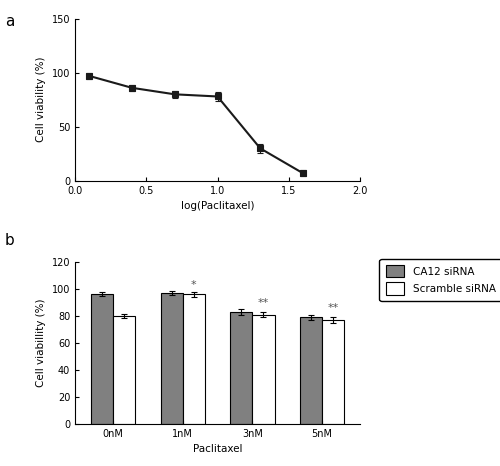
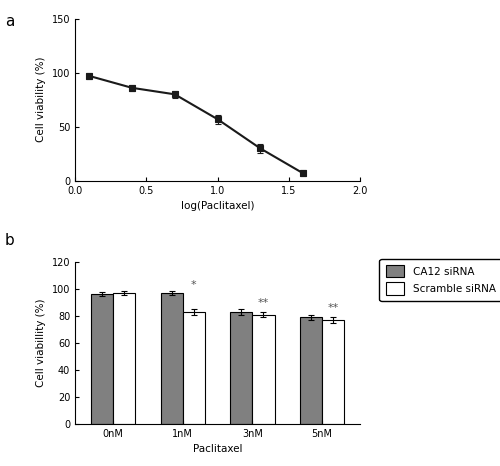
1.0: 78 -> 57
Scramble siRNA/0nM: 80 -> 97
Scramble siRNA/1nM: 96 -> 83
